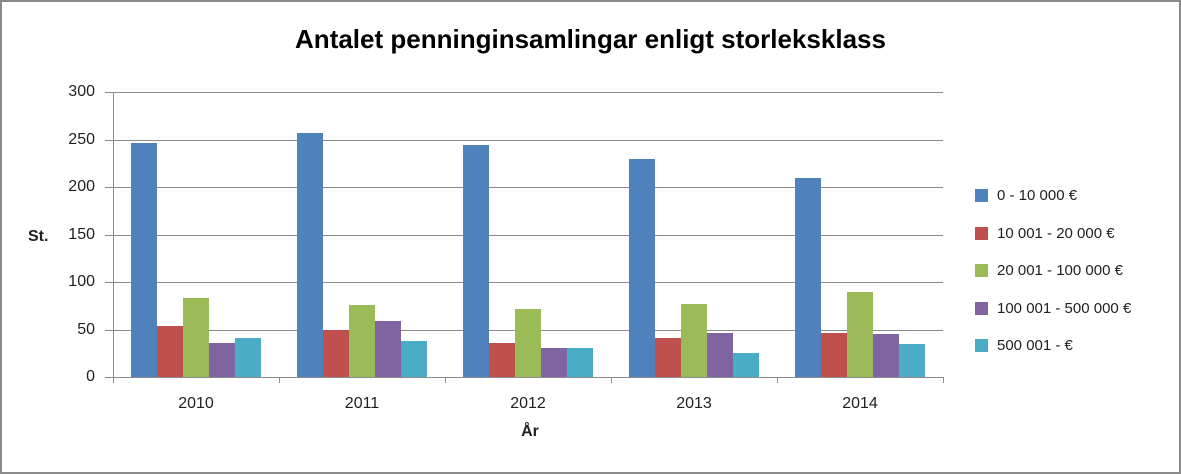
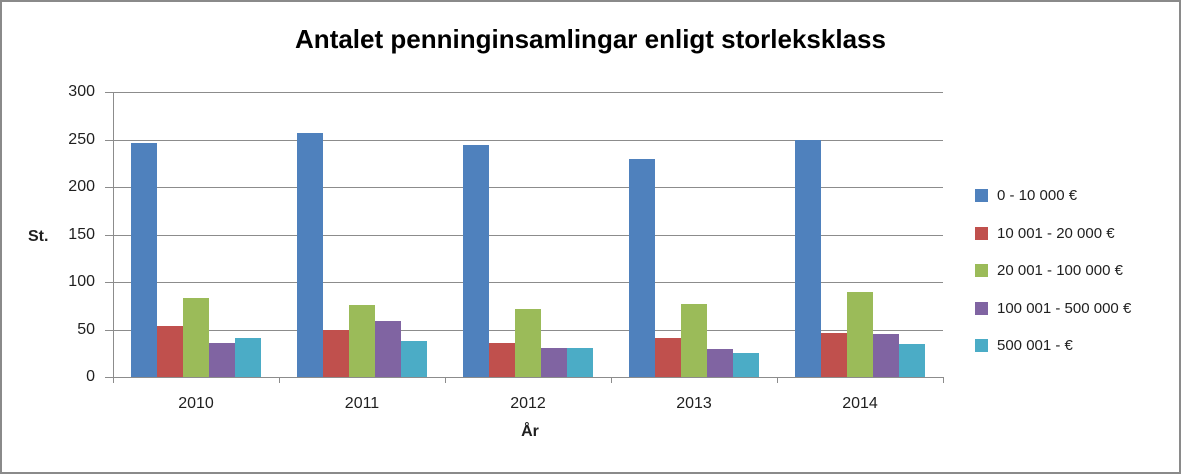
100 001 - 500 000 €/2013: 50 -> 30
0 - 10 000 €/2014: 210 -> 250
